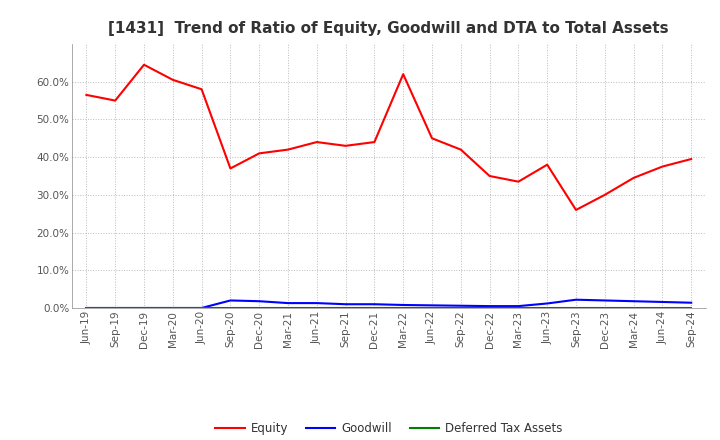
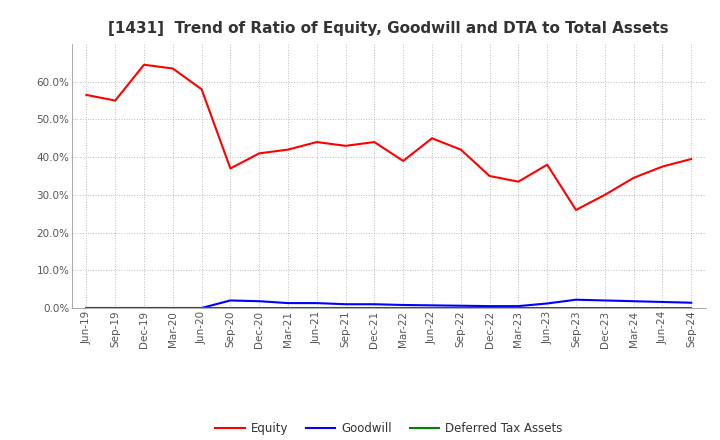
Equity/Mar-20: 60.5% -> 63.5%
Equity/Mar-22: 62.0% -> 39.0%
